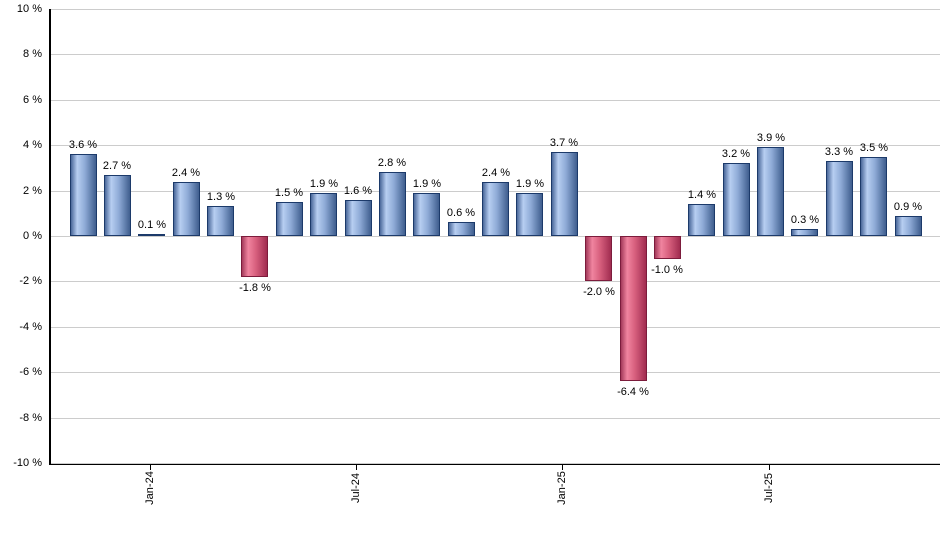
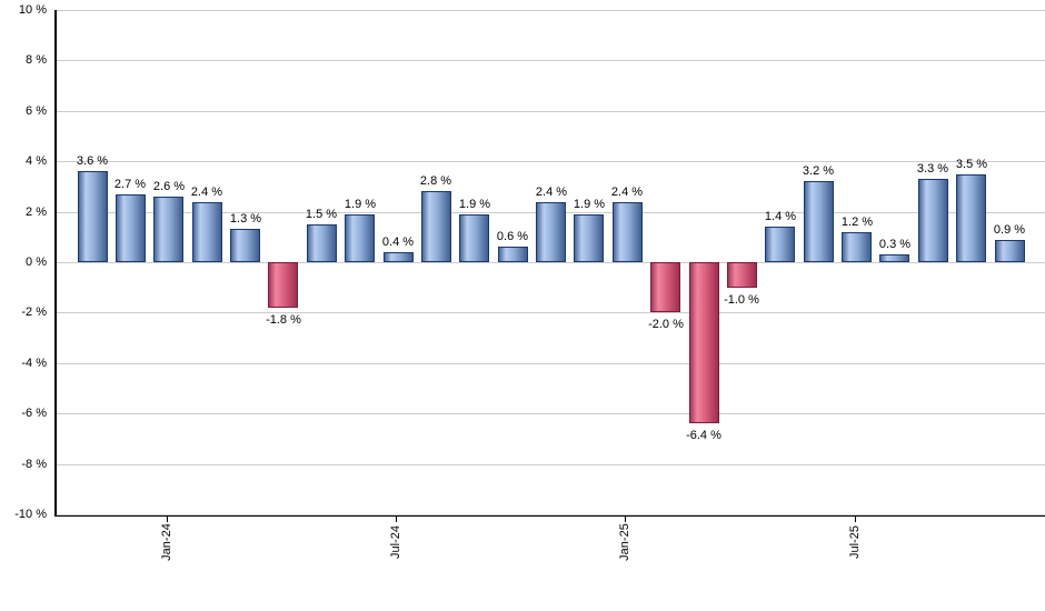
Jan-24: 0.1 -> 2.6
Jul-24: 1.6 -> 0.4
Jan-25: 3.7 -> 2.4
Jul-25: 3.9 -> 1.2
